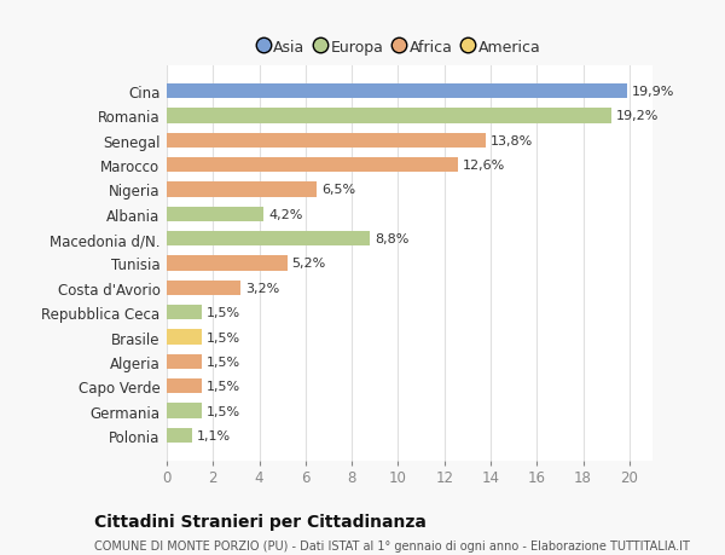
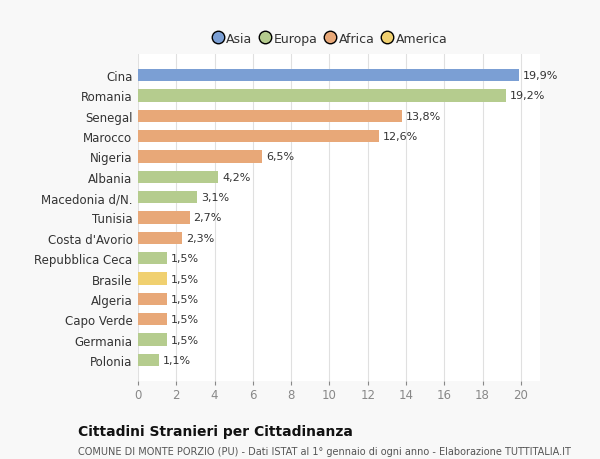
Macedonia d/N.: 8,8% -> 3,1%
Tunisia: 5,2% -> 2,7%
Costa d'Avorio: 3,2% -> 2,3%
